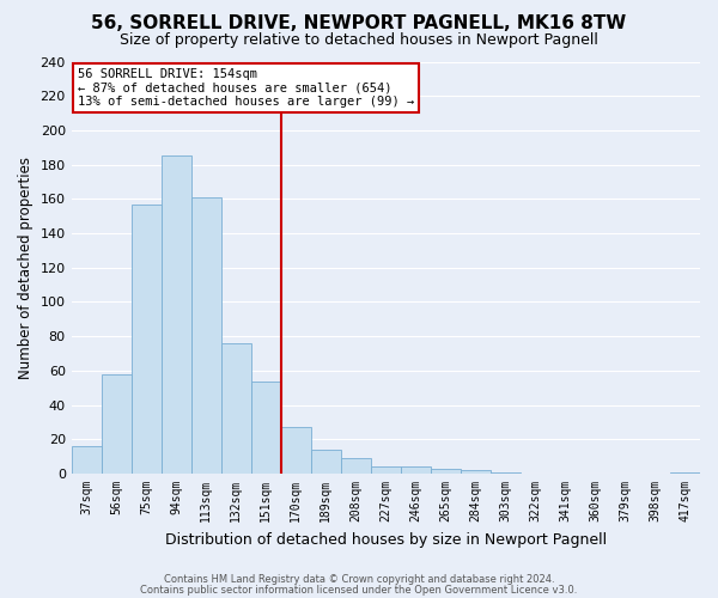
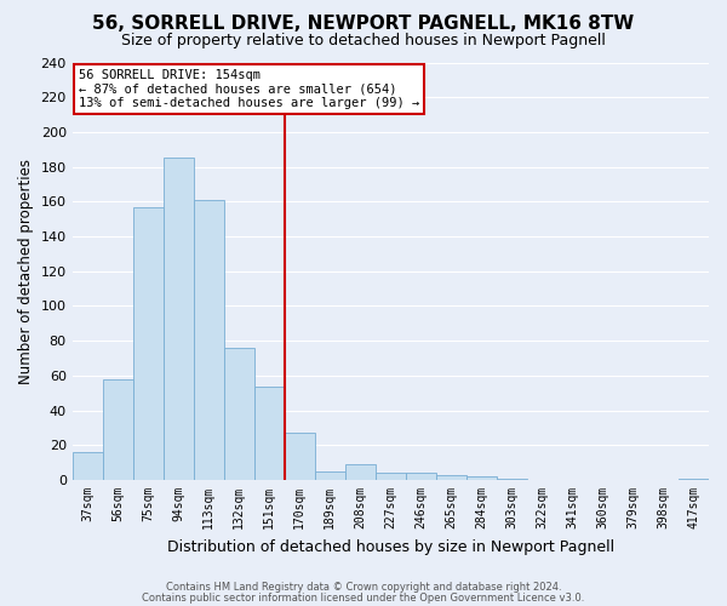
189sqm: 14 -> 5
